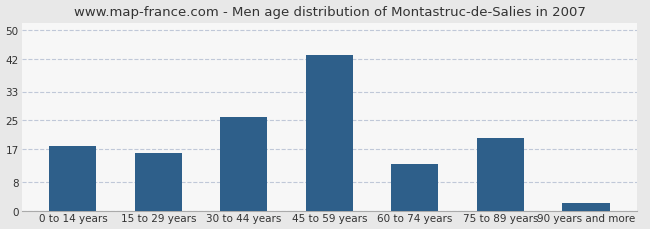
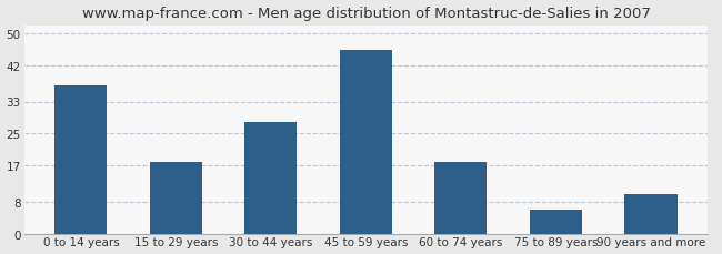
0 to 14 years: 18 -> 37
15 to 29 years: 16 -> 18
30 to 44 years: 26 -> 28
45 to 59 years: 43 -> 46
60 to 74 years: 13 -> 18
75 to 89 years: 20 -> 6
90 years and more: 2 -> 10
